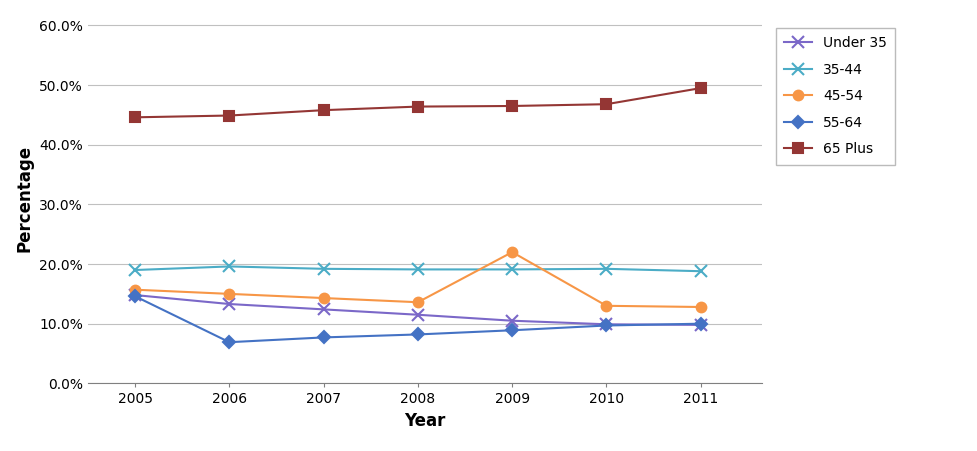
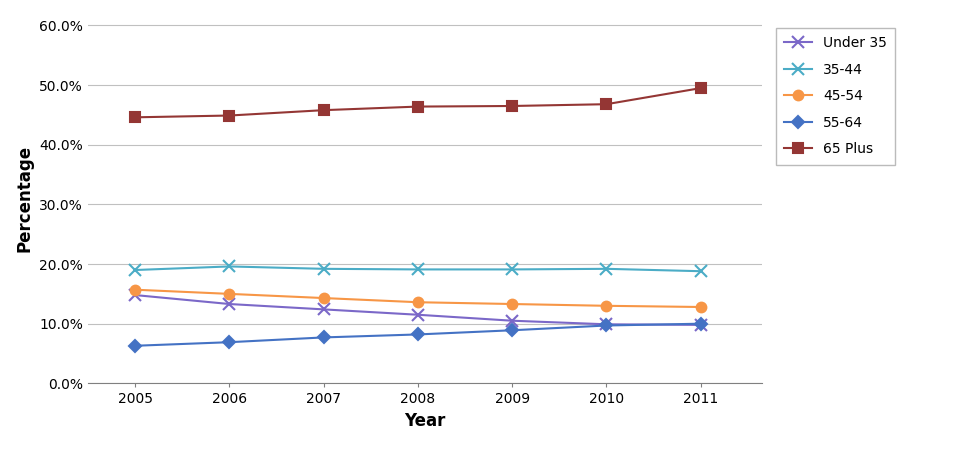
55-64/2005: 14.6% -> 6.3%
45-54/2009: 22.0% -> 13.3%
